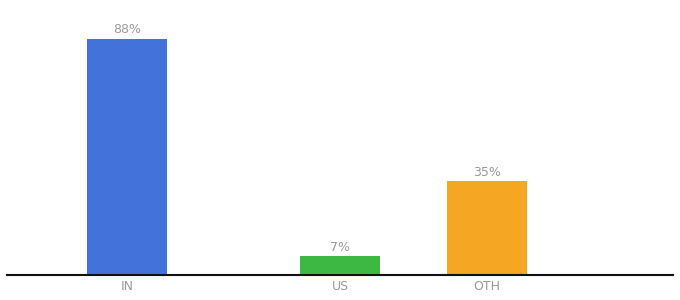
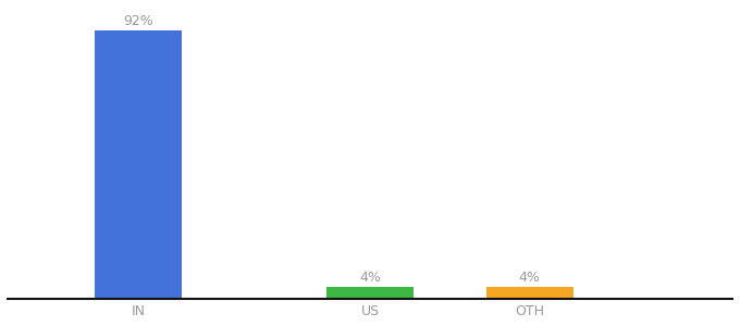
IN: 88% -> 92%
US: 7% -> 4%
OTH: 35% -> 4%
